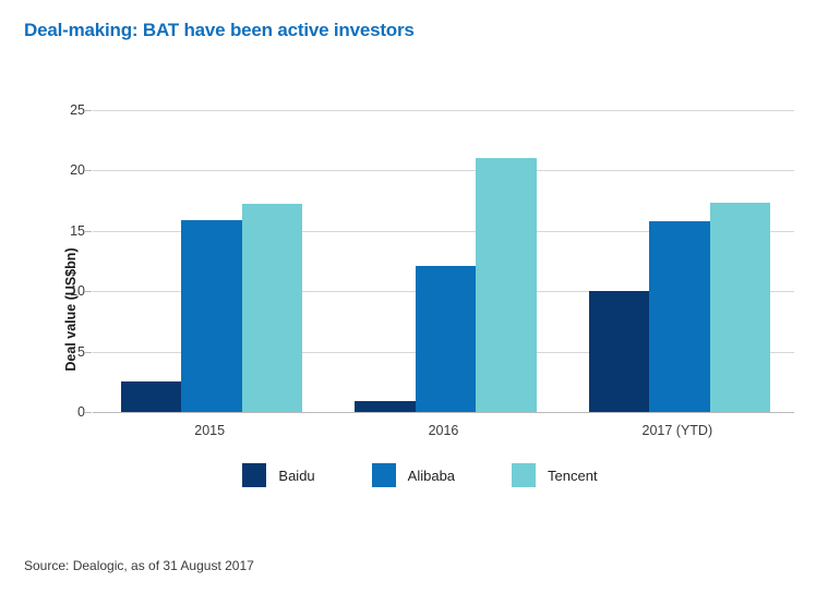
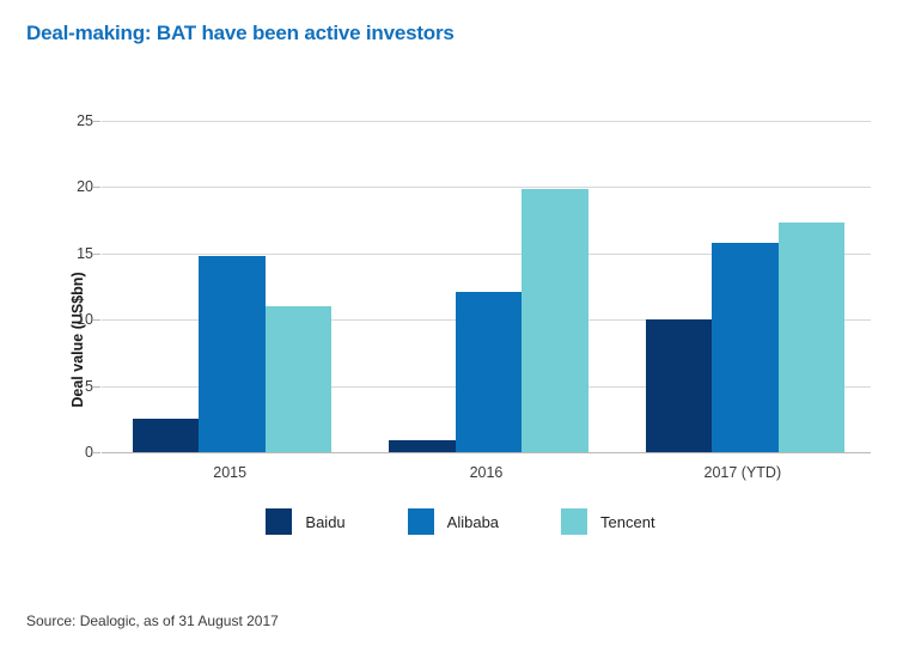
Alibaba/2015: 15.9 -> 14.8
Tencent/2015: 17.2 -> 11.0
Tencent/2016: 21.0 -> 19.9
